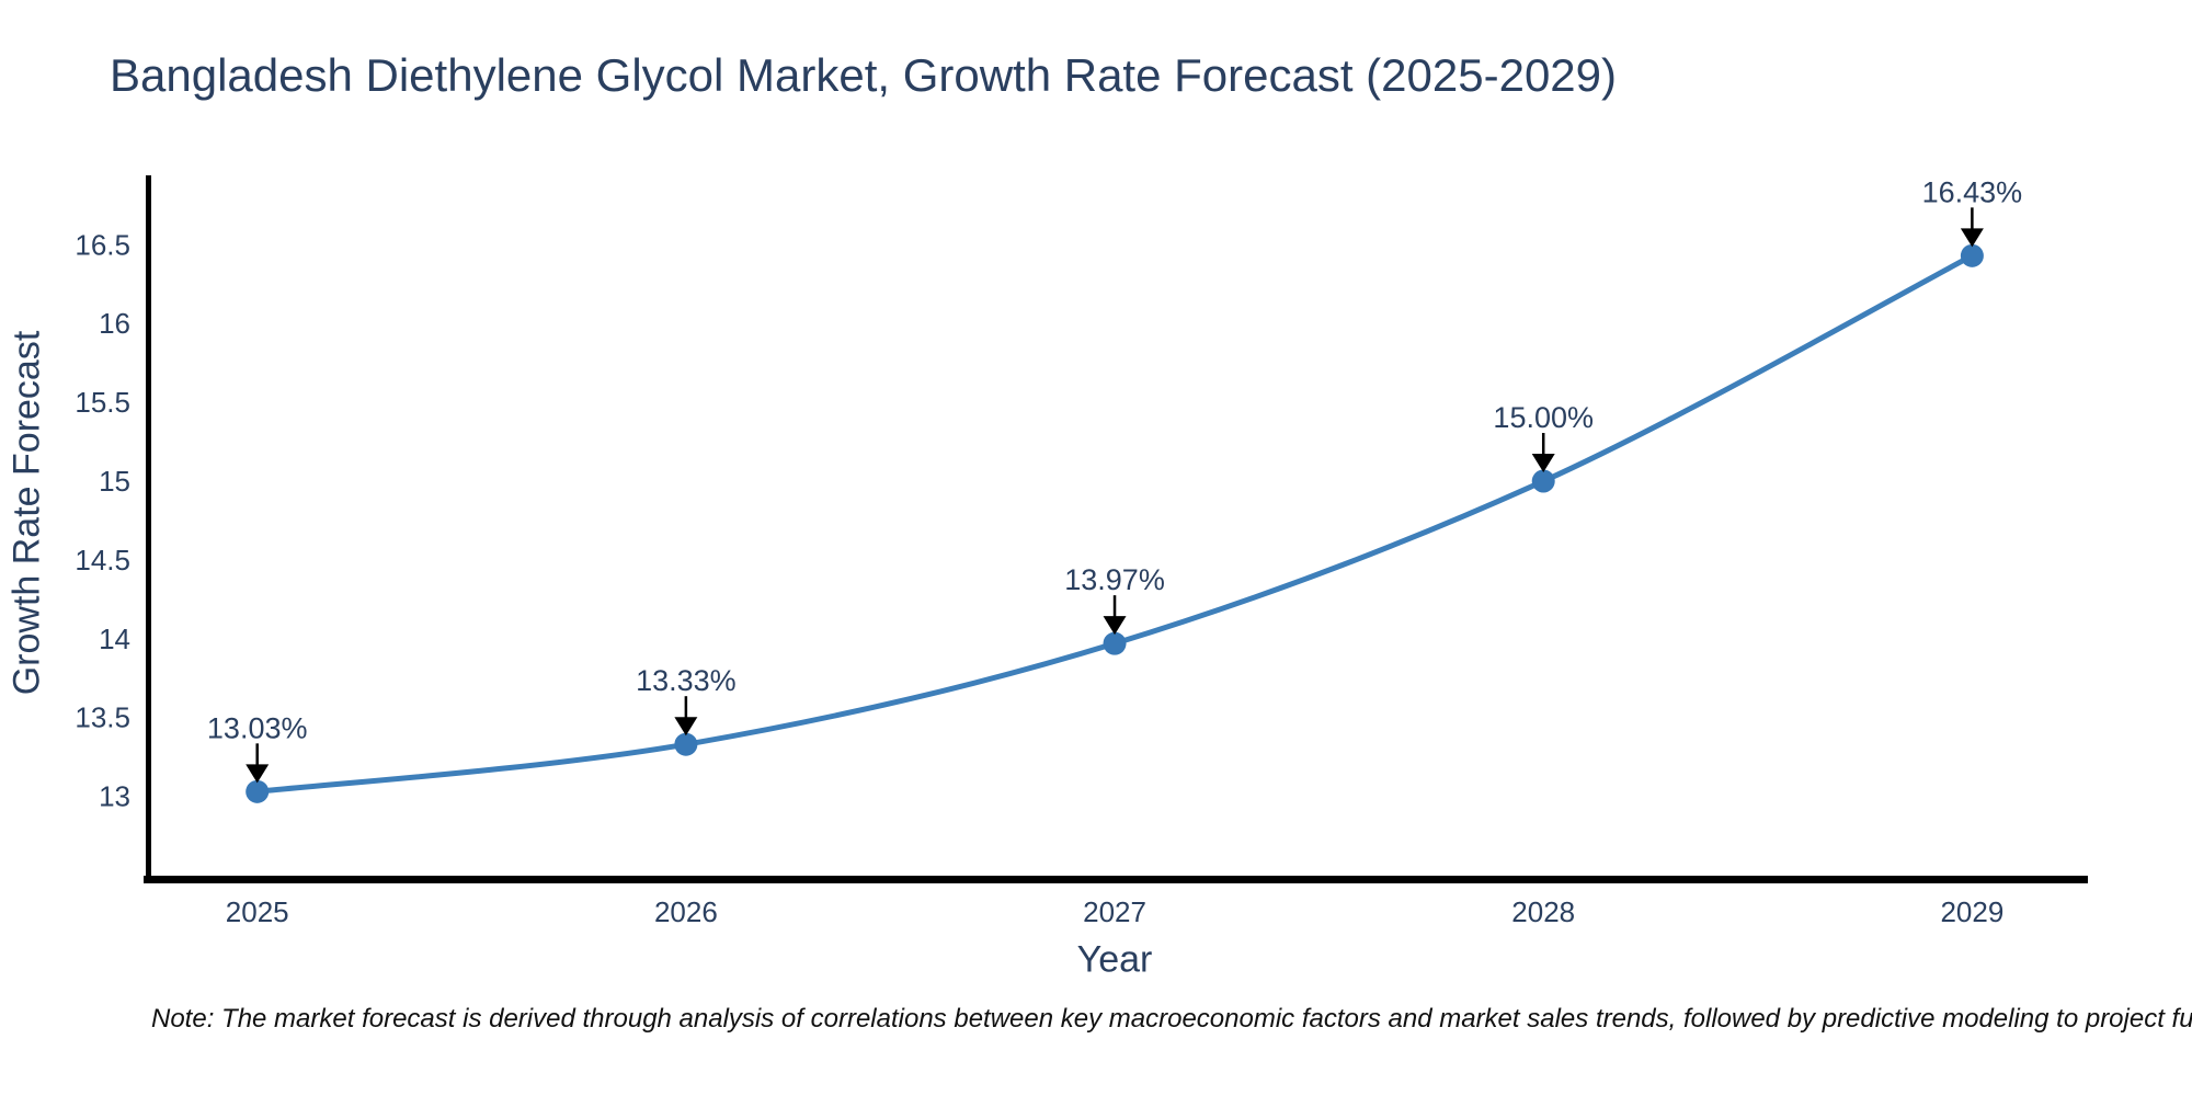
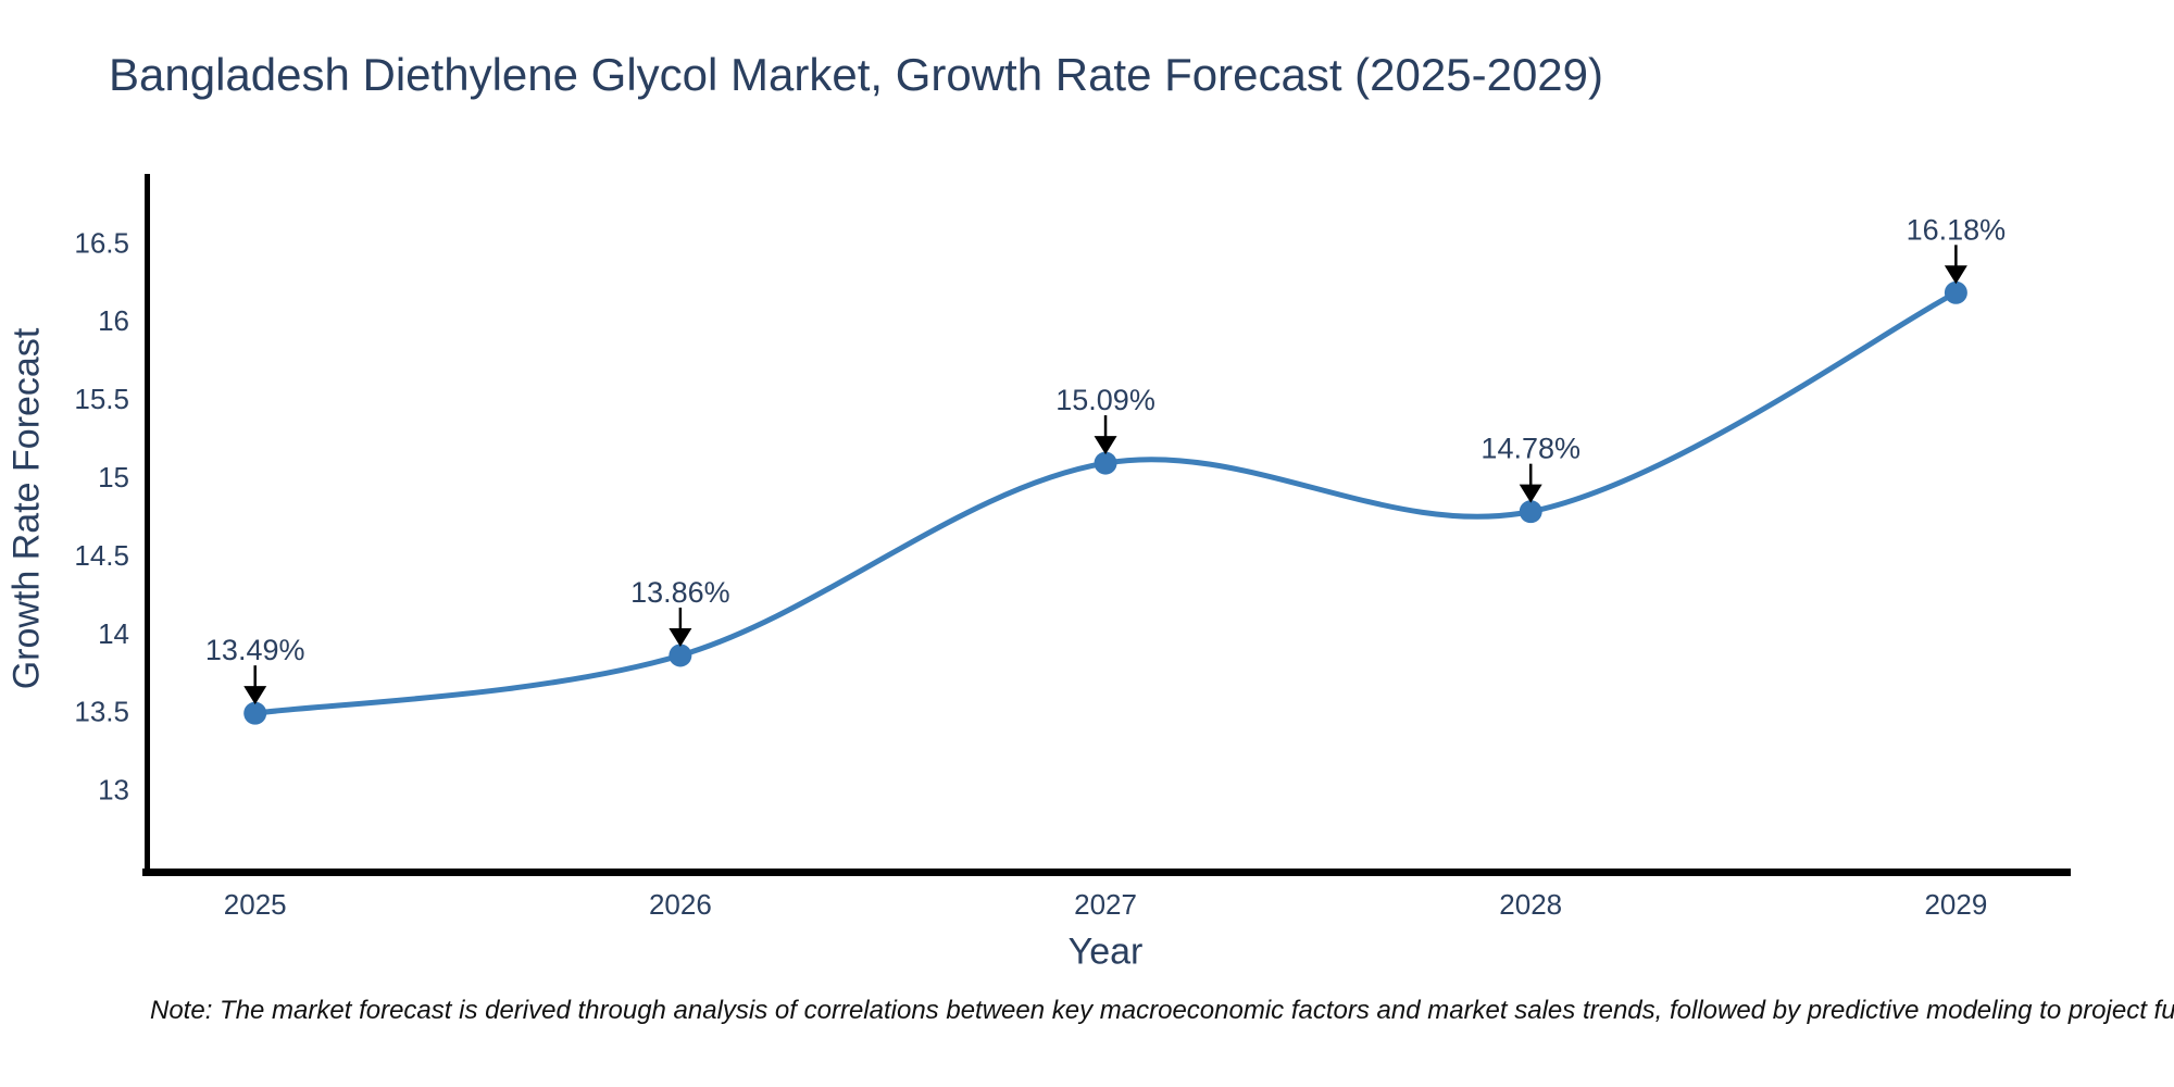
2025: 13.03% -> 13.49%
2026: 13.33% -> 13.86%
2027: 13.97% -> 15.09%
2028: 15.00% -> 14.78%
2029: 16.43% -> 16.18%
